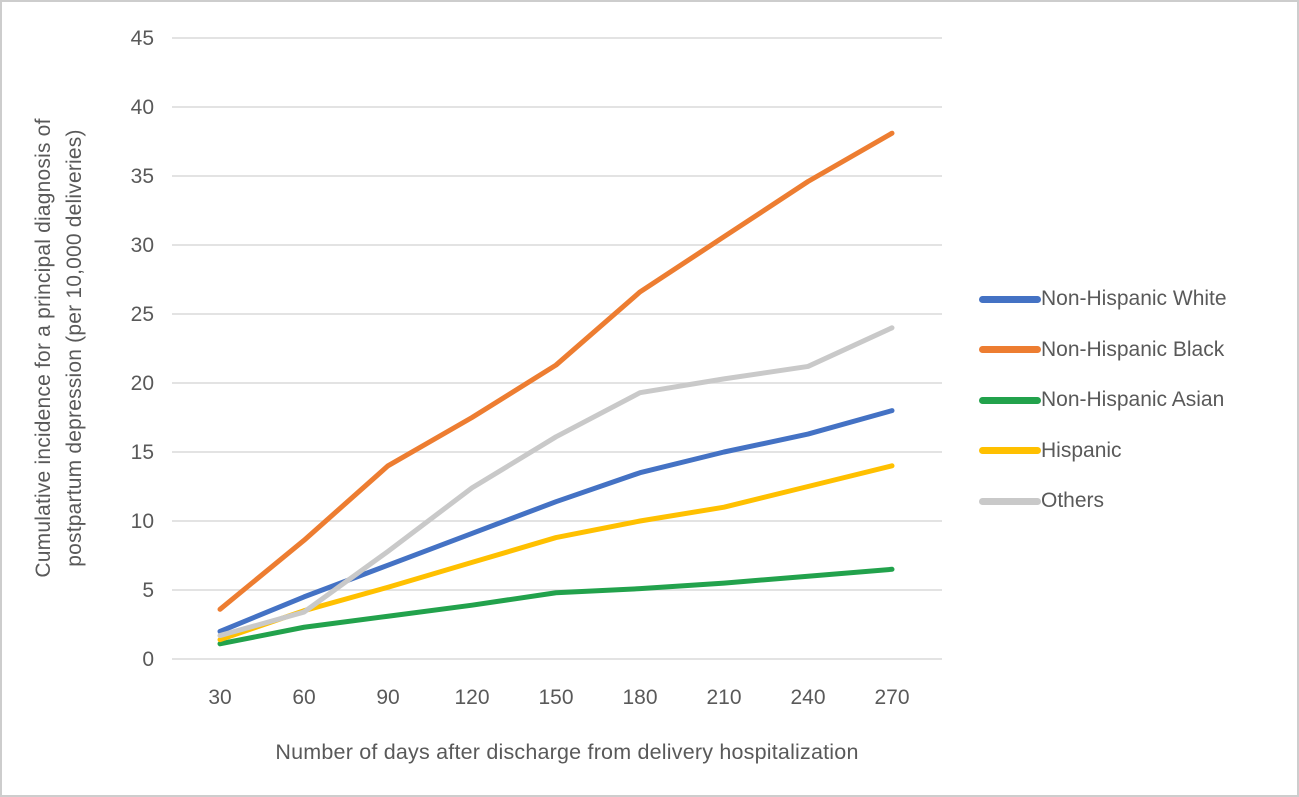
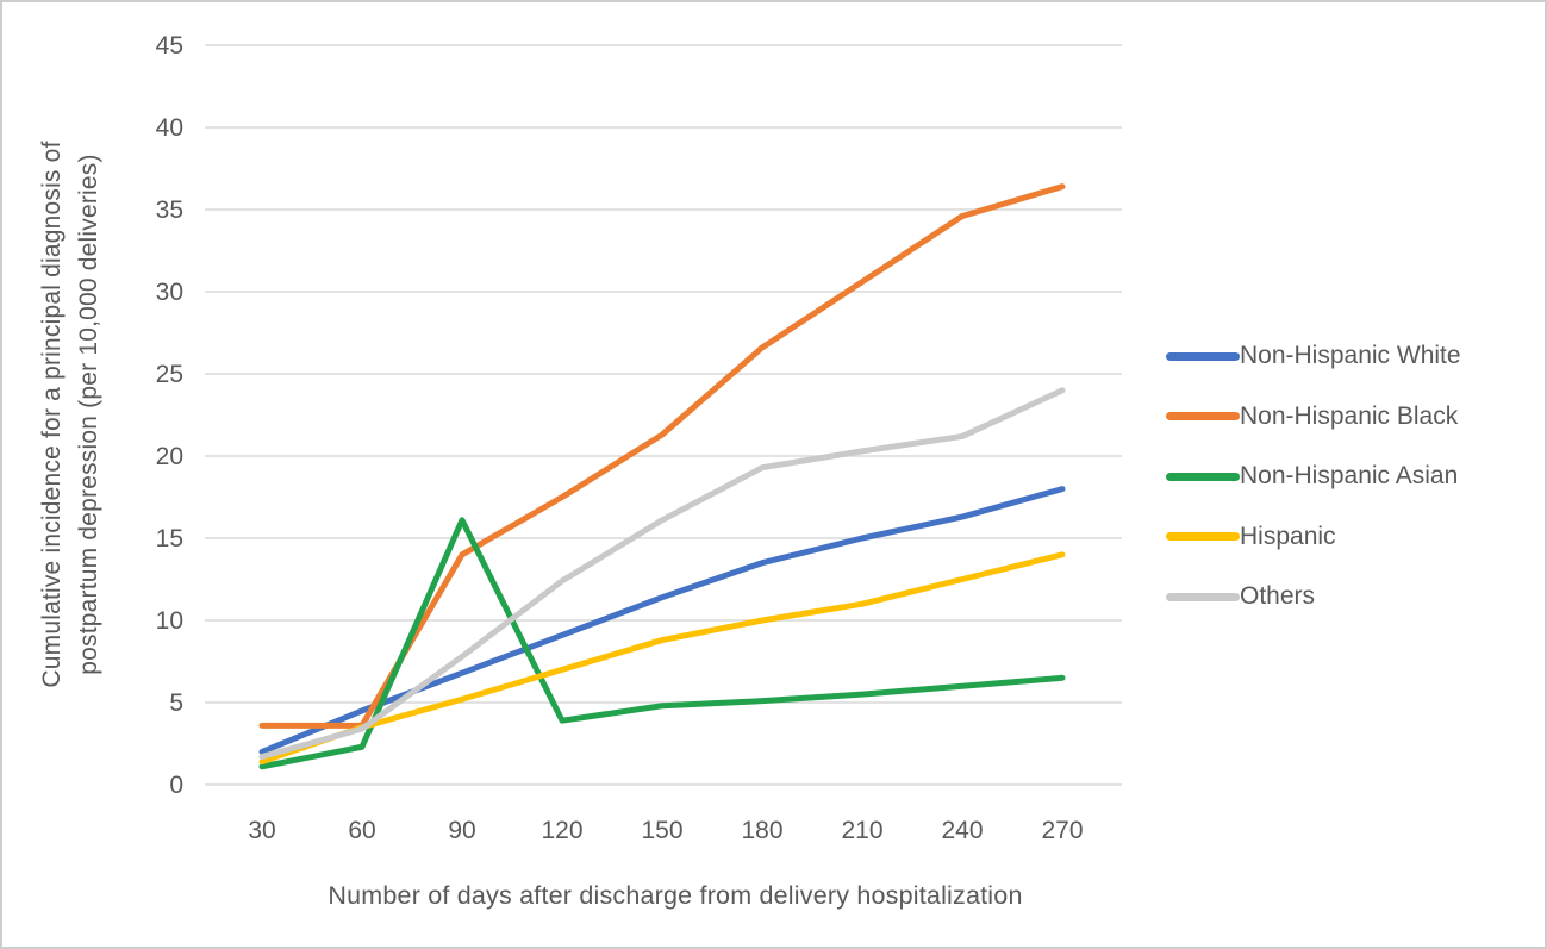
Non-Hispanic Black/60: 8.6 -> 3.6
Non-Hispanic Asian/90: 3.1 -> 16.1
Non-Hispanic Black/270: 38.1 -> 36.4
